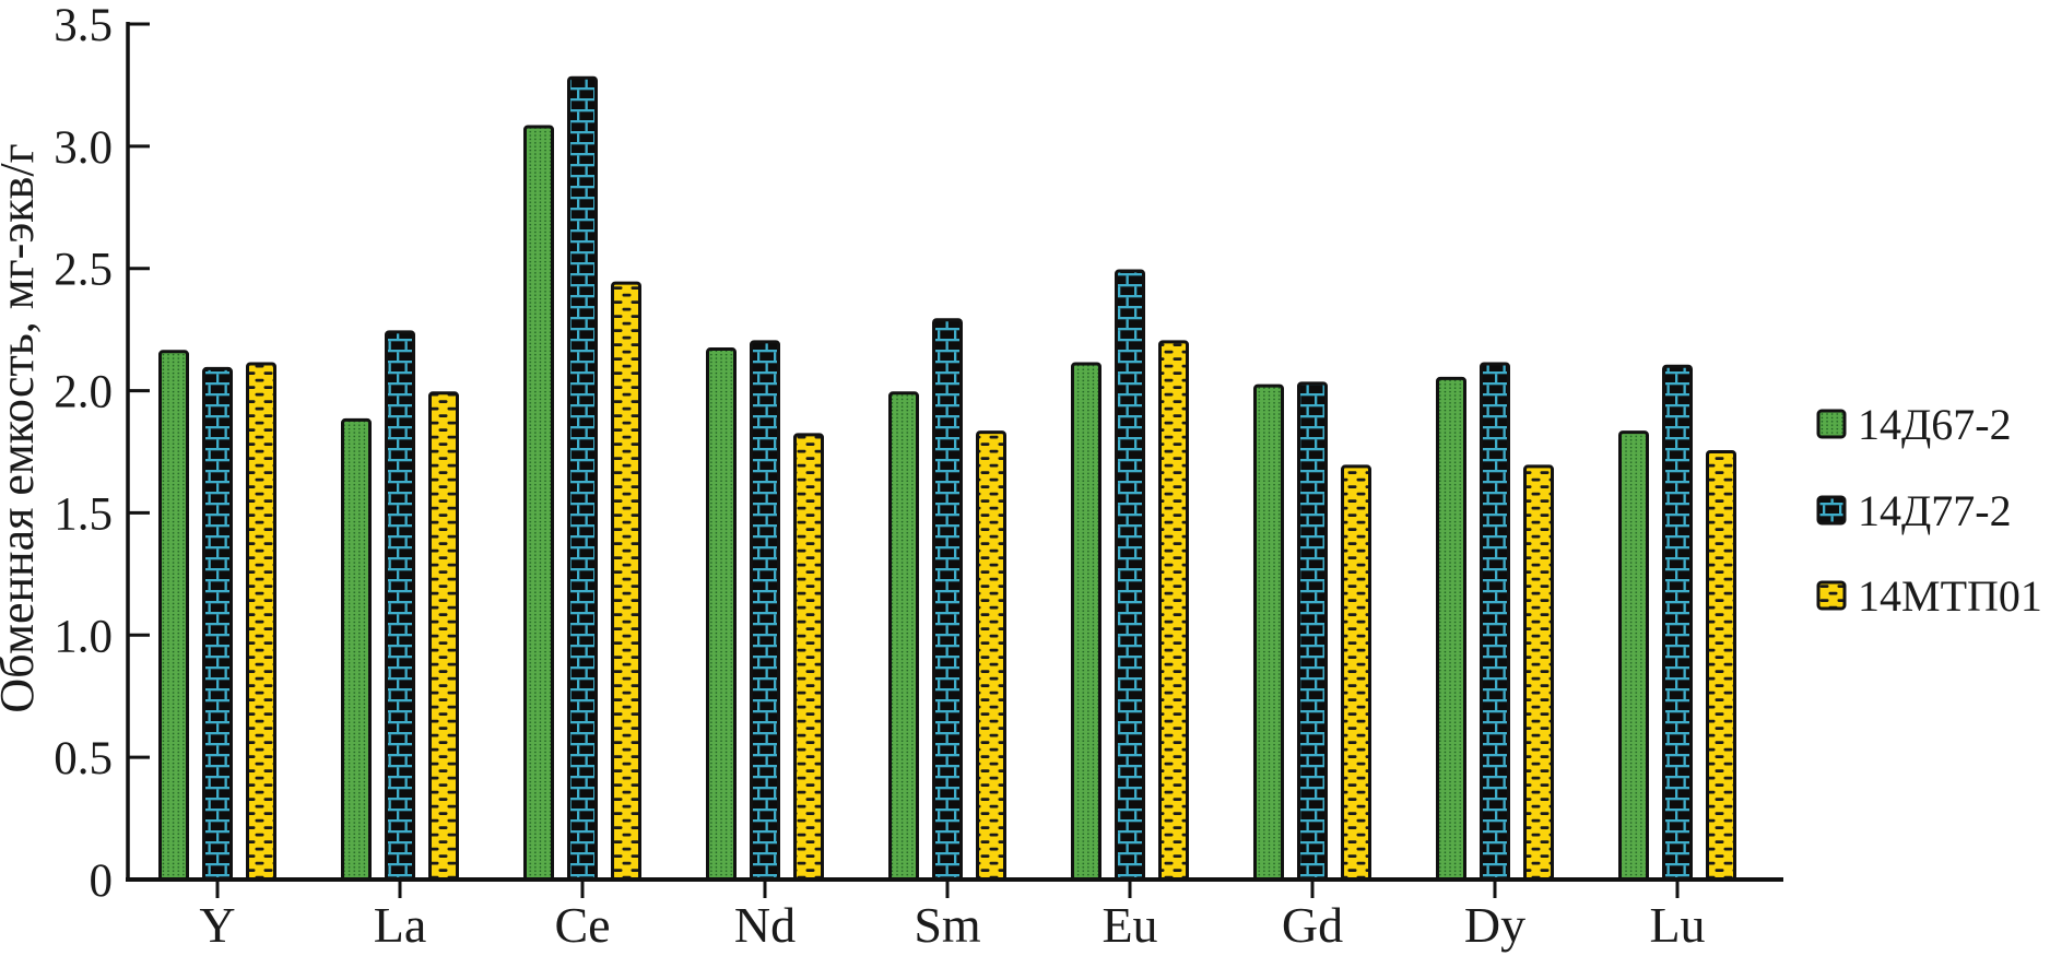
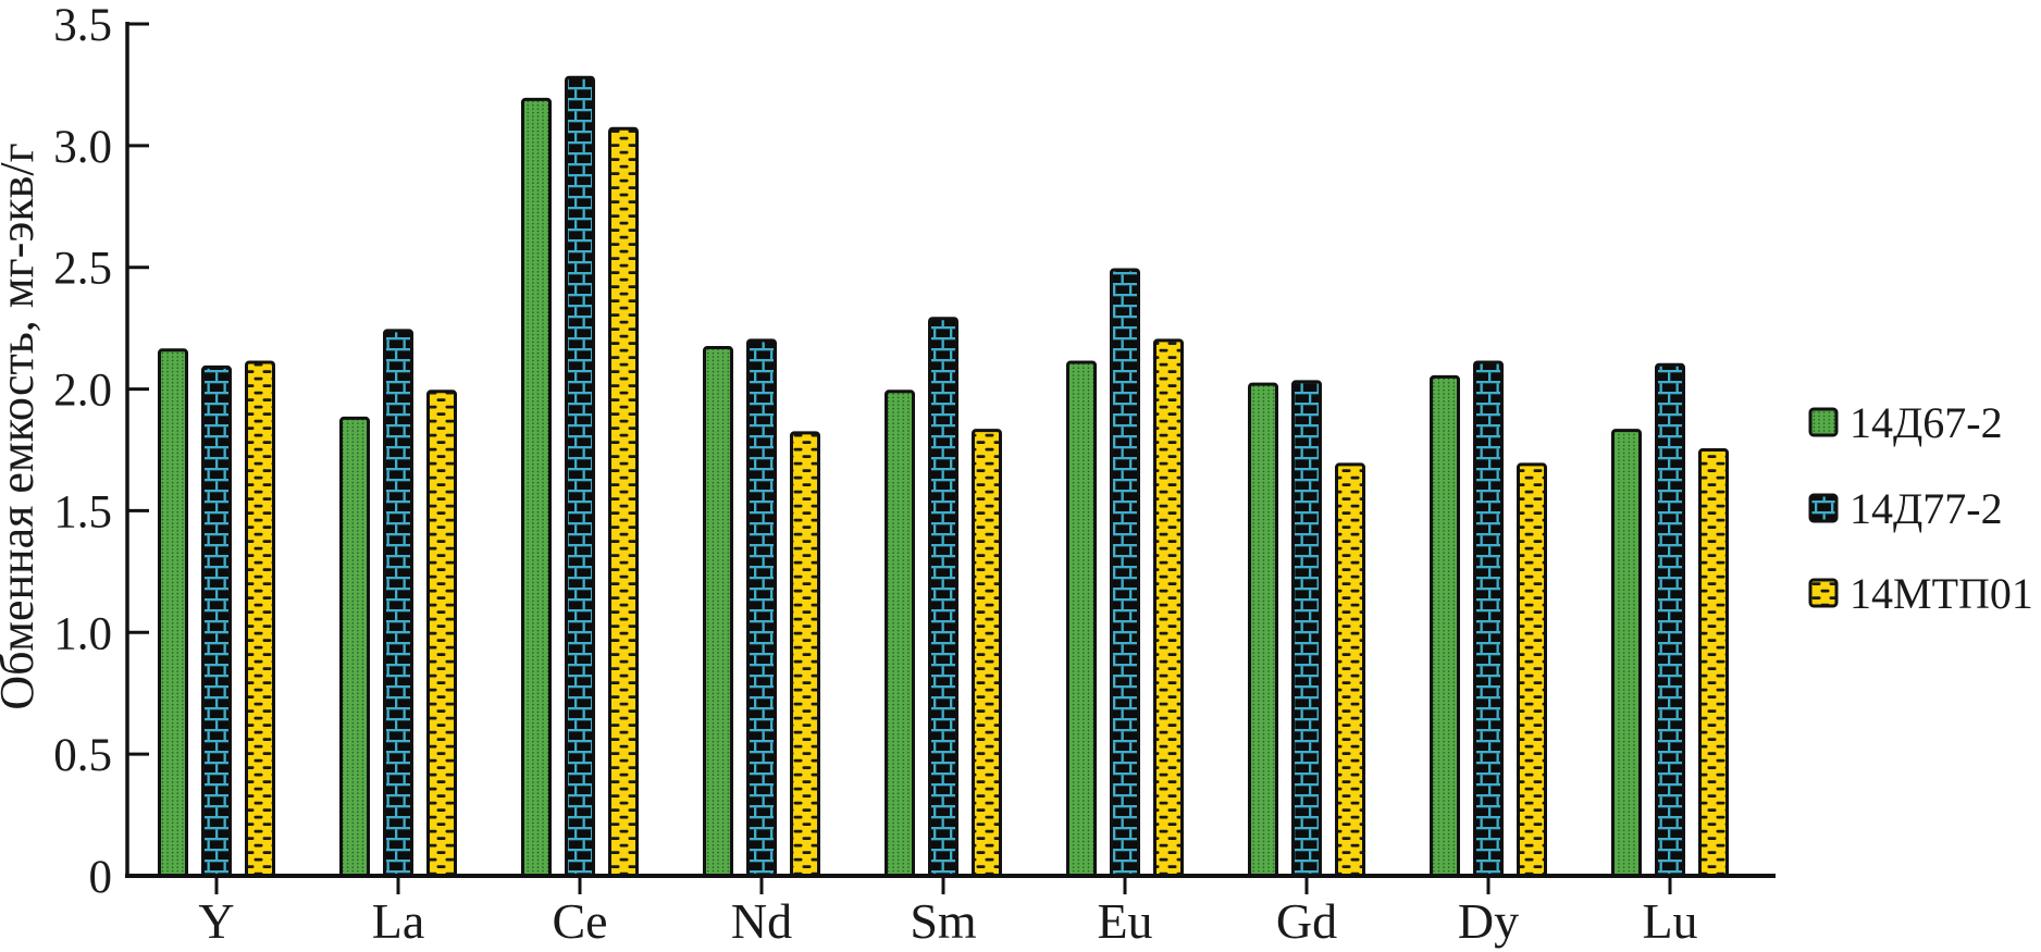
14Д67-2/Ce: 3.08 -> 3.19
14МТП01/Ce: 2.44 -> 3.07
